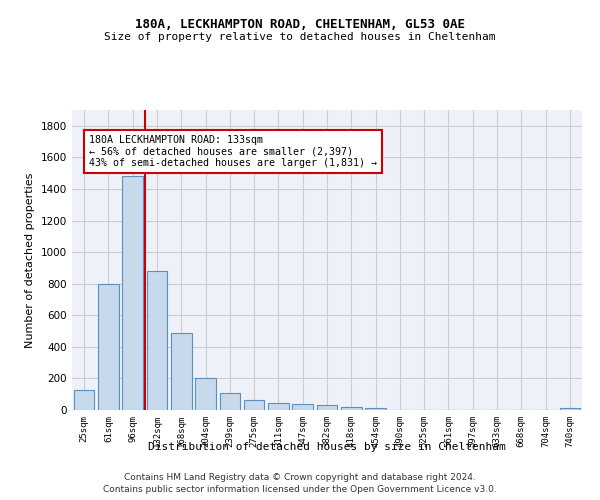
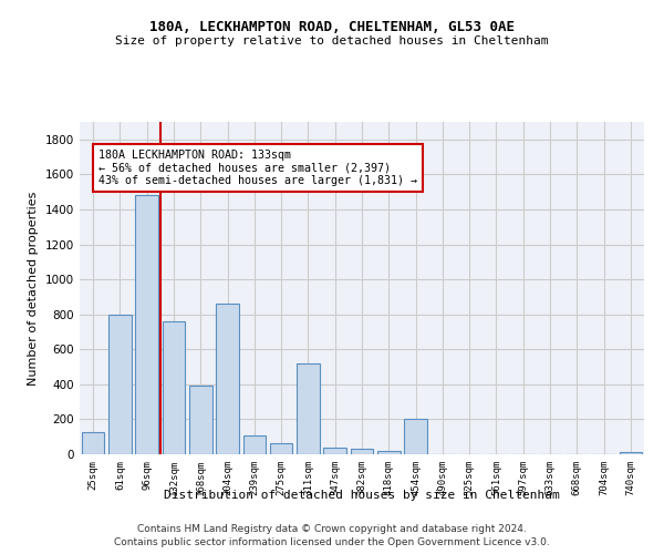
132sqm: 880 -> 760
168sqm: 490 -> 390
204sqm: 200 -> 860
311sqm: 40 -> 520
454sqm: 20 -> 200
